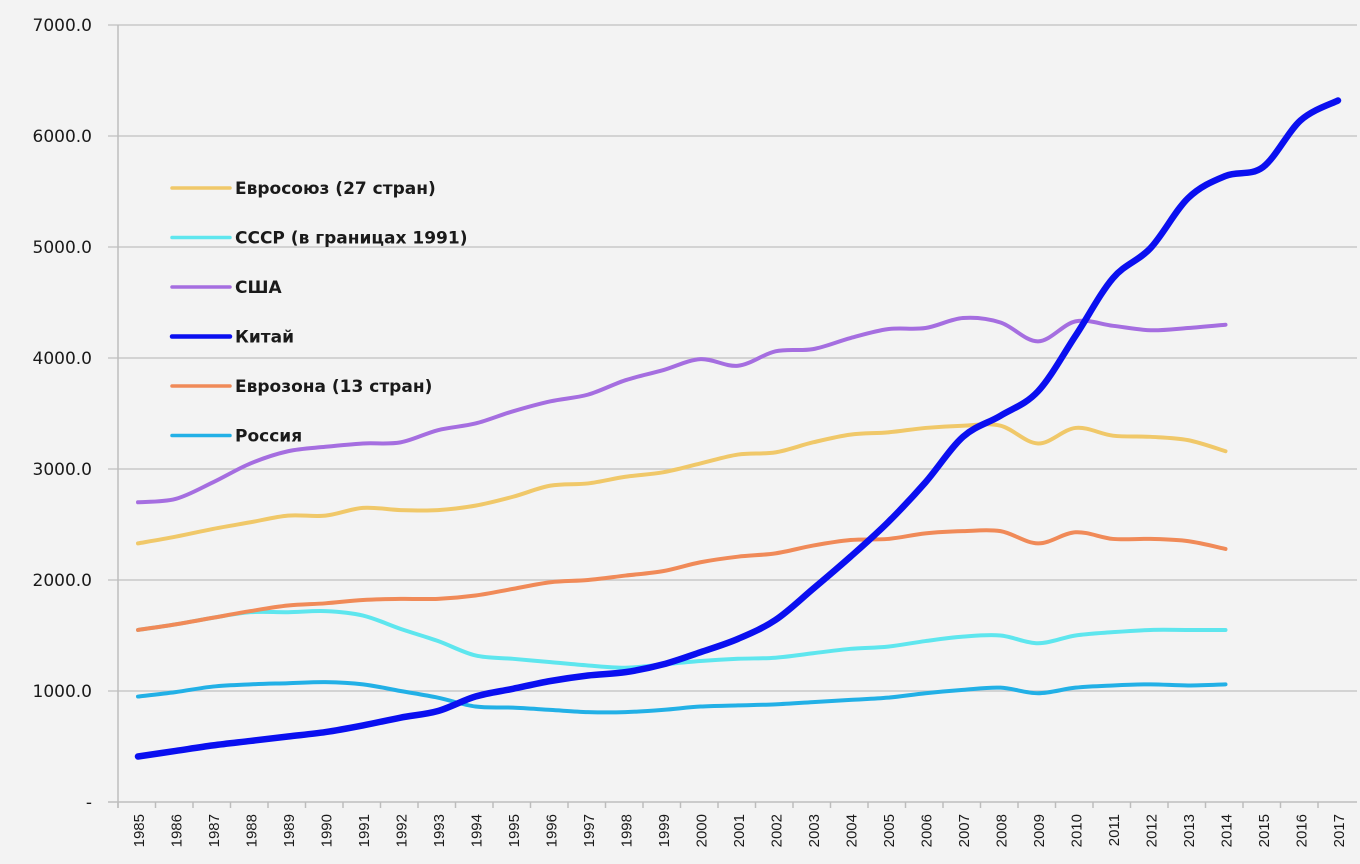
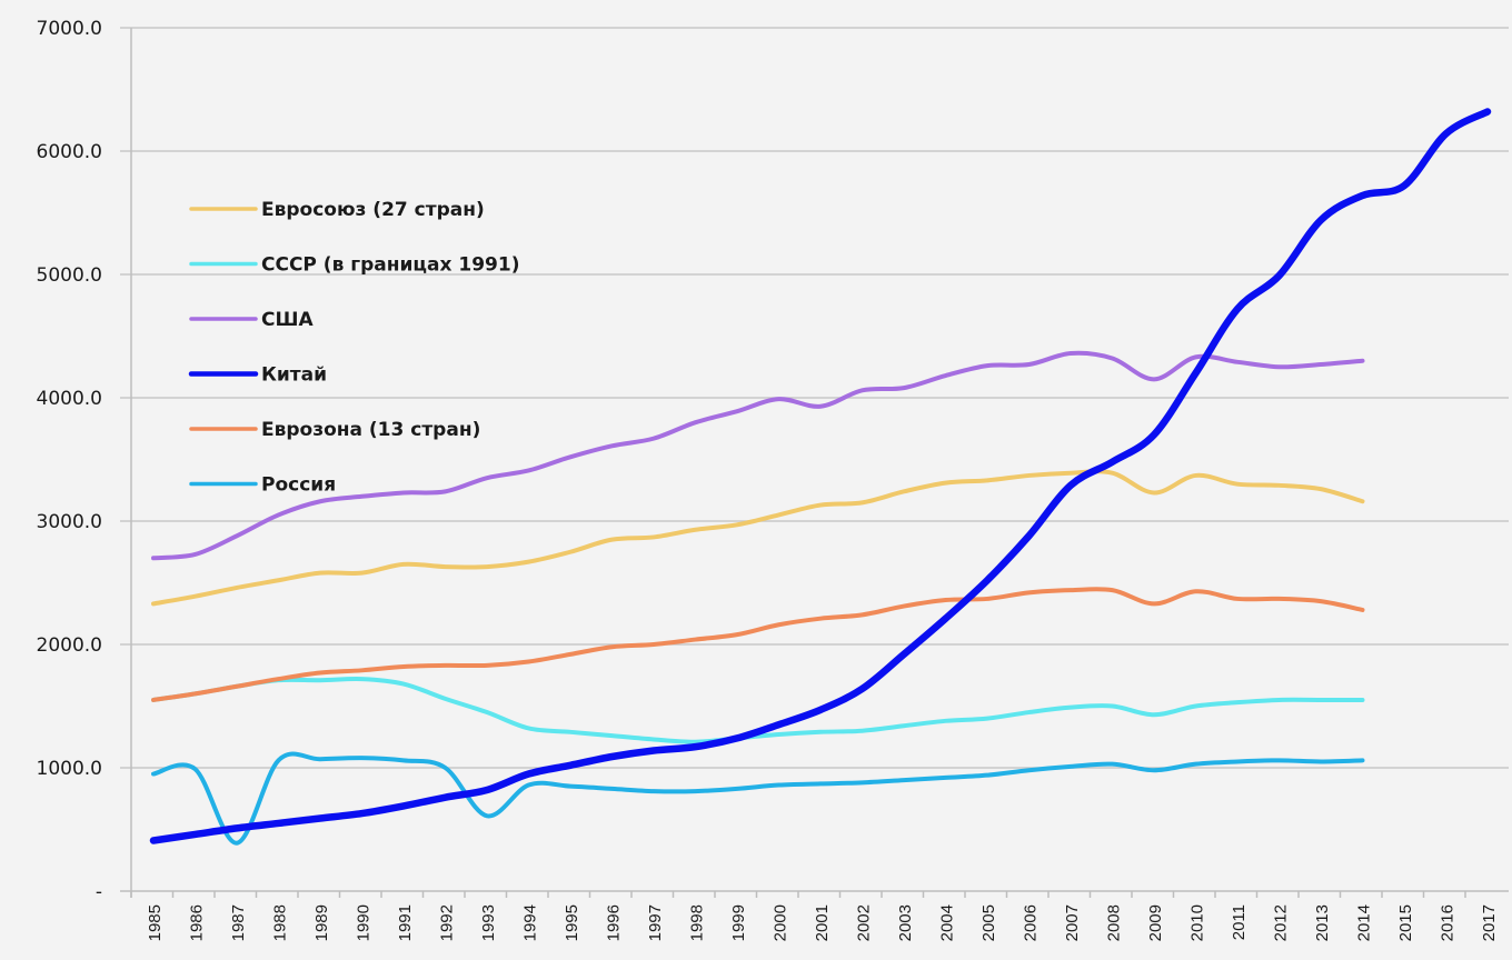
Россия/1987: 1040 -> 390
Россия/1993: 940 -> 610
